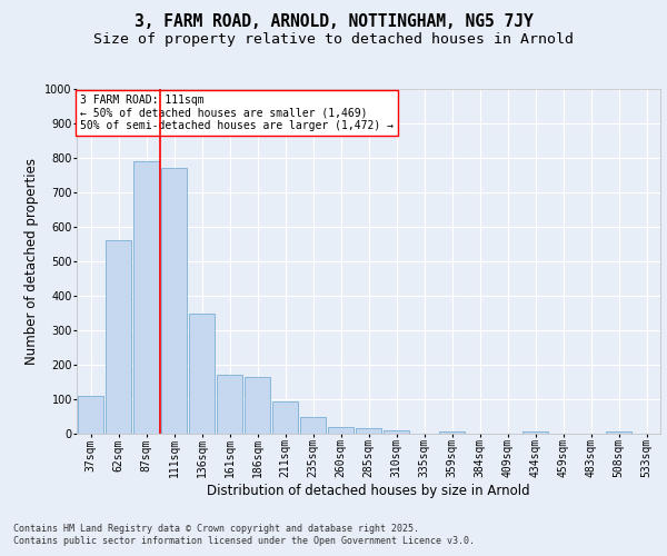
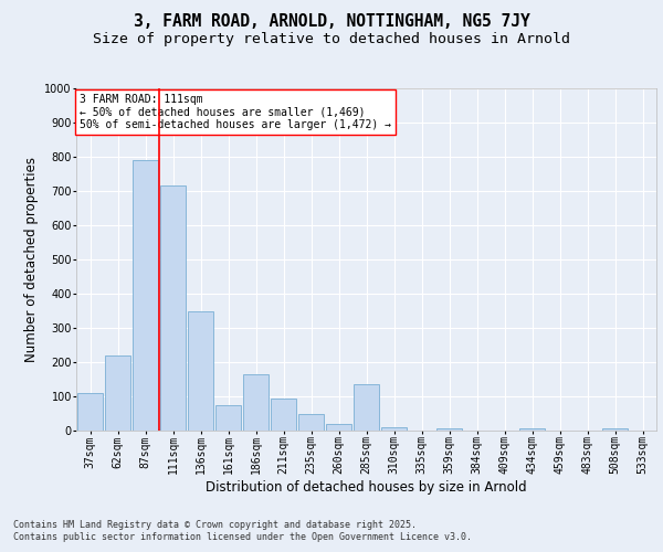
62sqm: 560 -> 220
111sqm: 770 -> 715
161sqm: 170 -> 75
285sqm: 15 -> 135
